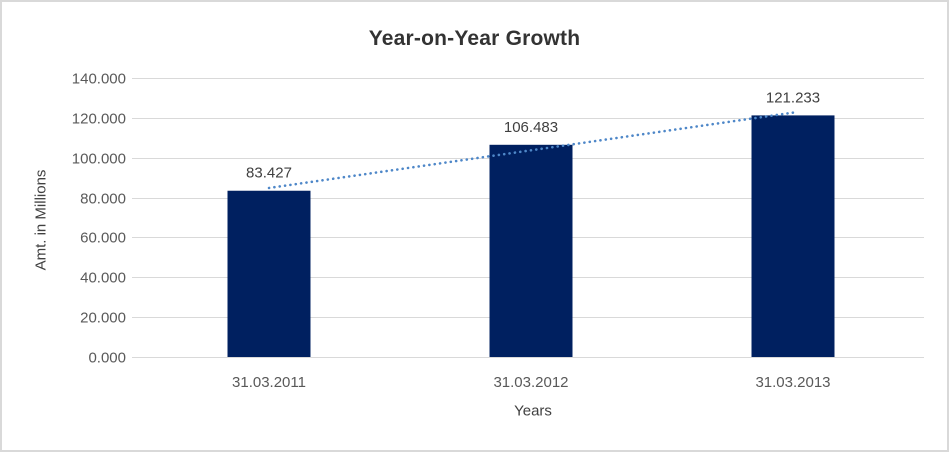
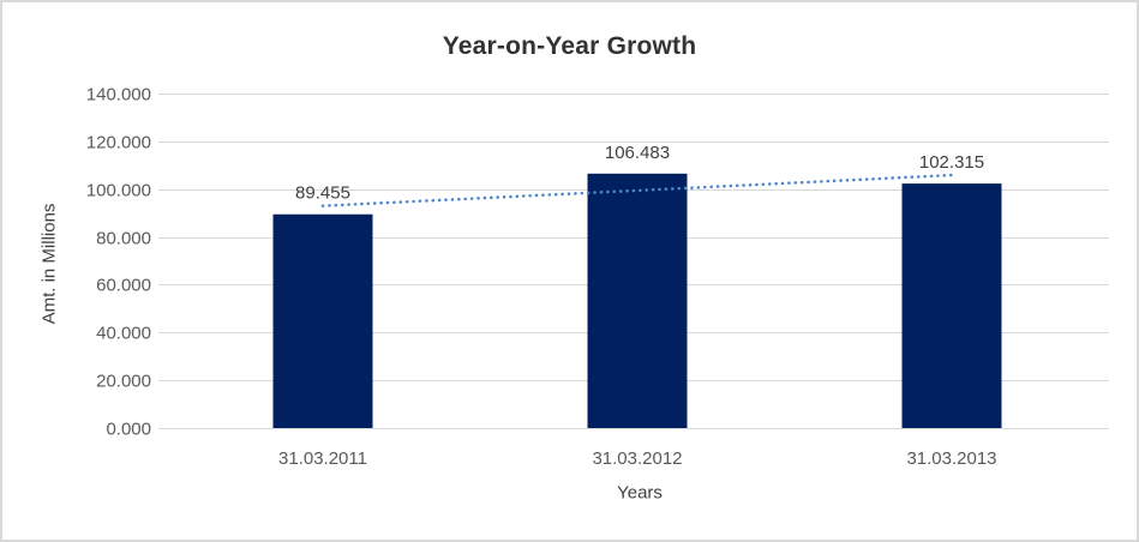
31.03.2011: 83.427 -> 89.455
31.03.2013: 121.233 -> 102.315
